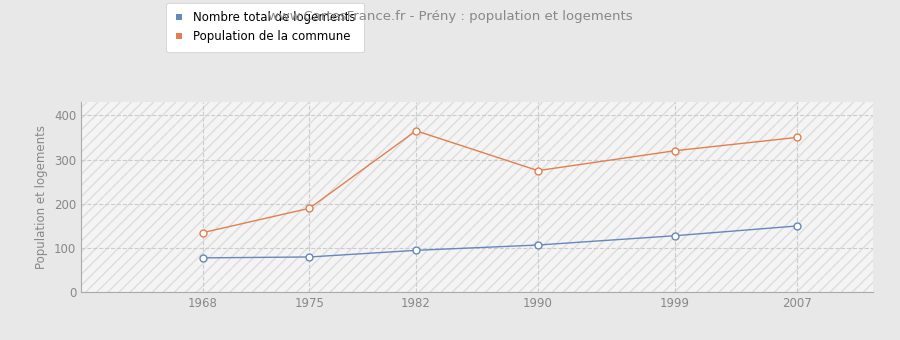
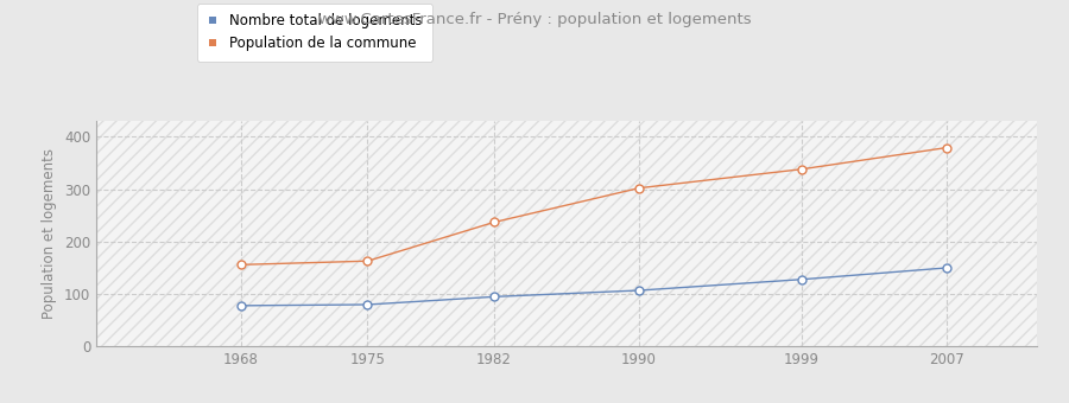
Population de la commune/1968: 135 -> 156
Population de la commune/1975: 190 -> 163
Population de la commune/1982: 365 -> 237
Population de la commune/1990: 275 -> 302
Population de la commune/1999: 320 -> 338
Population de la commune/2007: 350 -> 379
